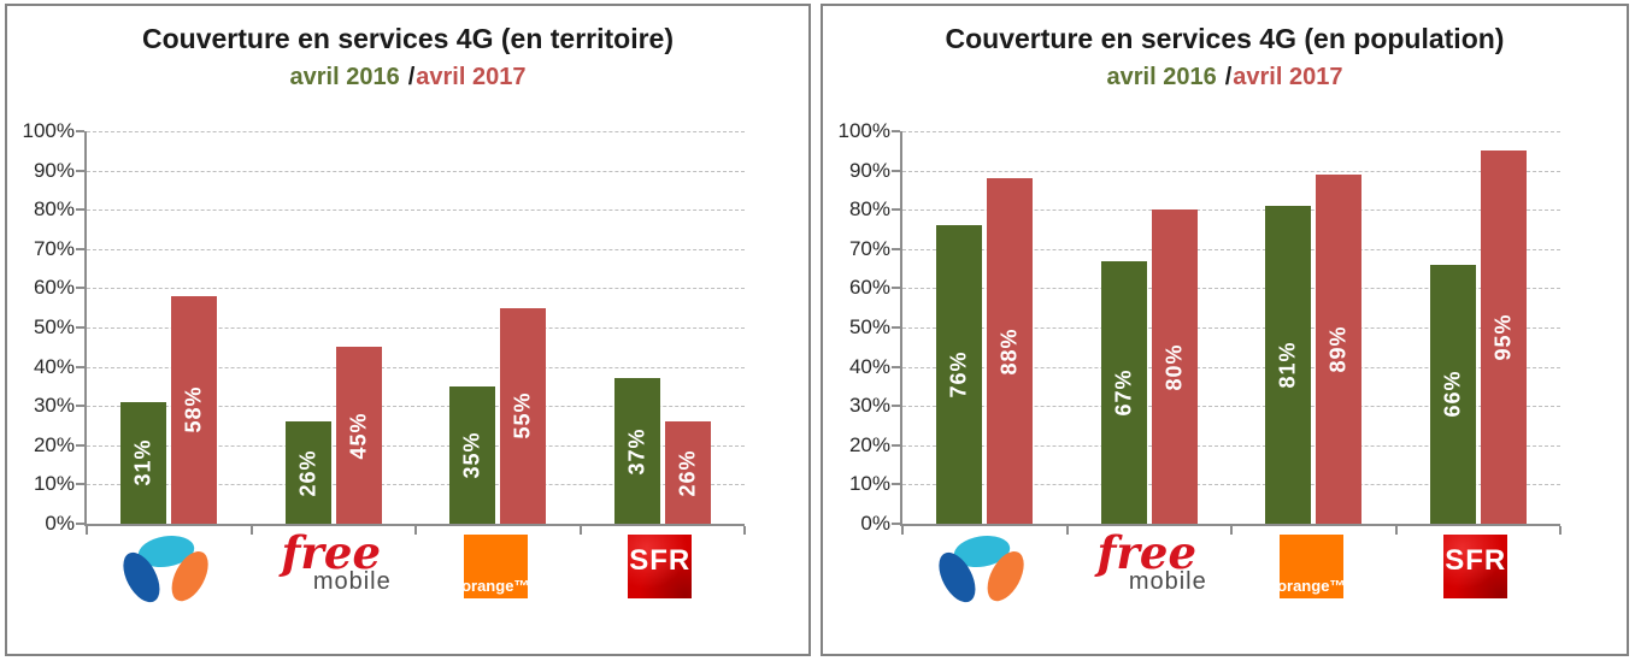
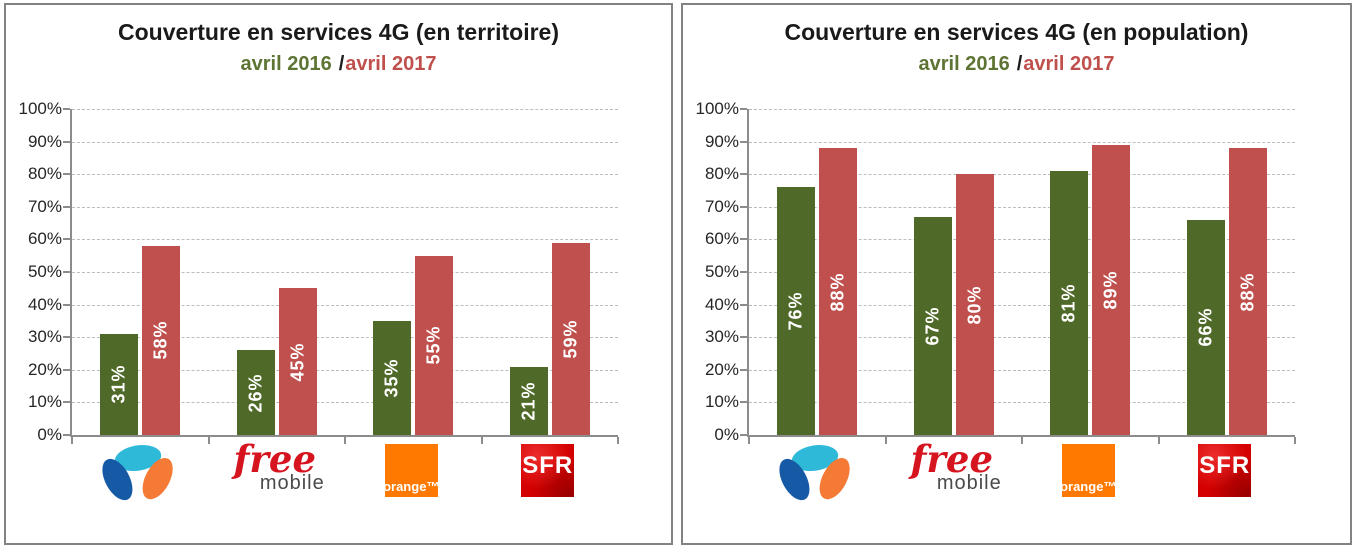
Couverture en services 4G (en territoire)/avril 2016/SFR: 37% -> 21%
Couverture en services 4G (en territoire)/avril 2017/SFR: 26% -> 59%
Couverture en services 4G (en population)/avril 2017/SFR: 95% -> 88%
